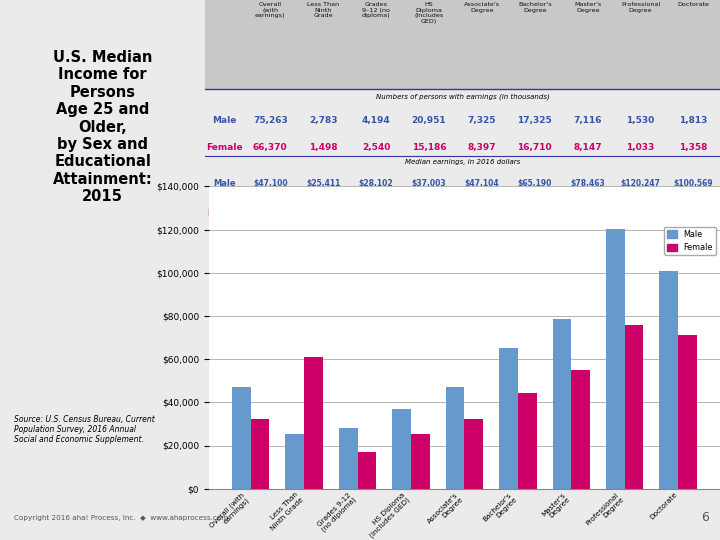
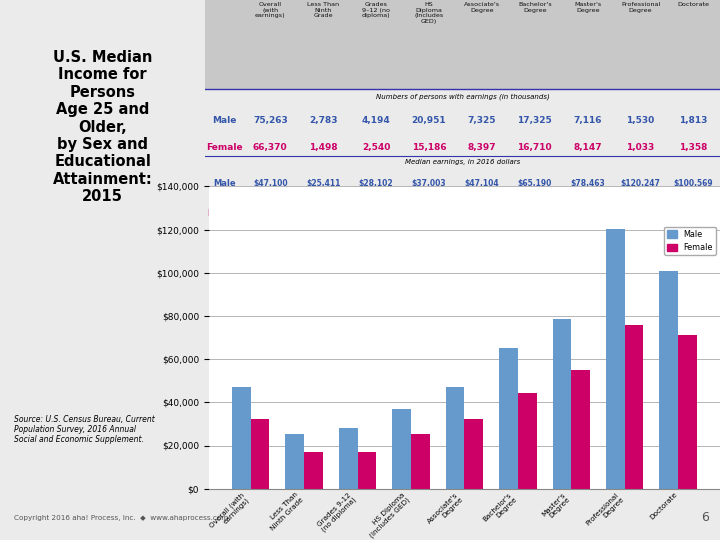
Female/Less Than Ninth Grade: $61,000 -> $17,000
